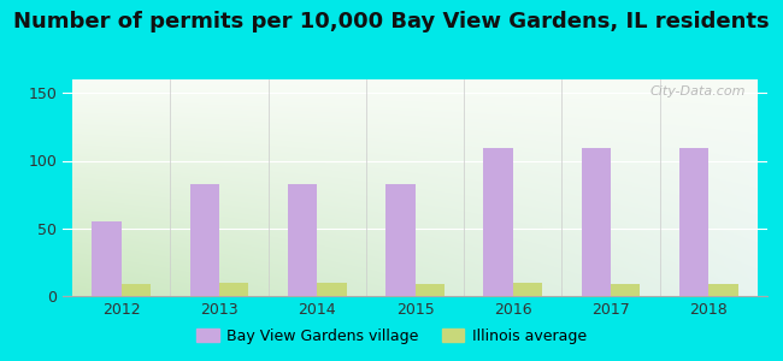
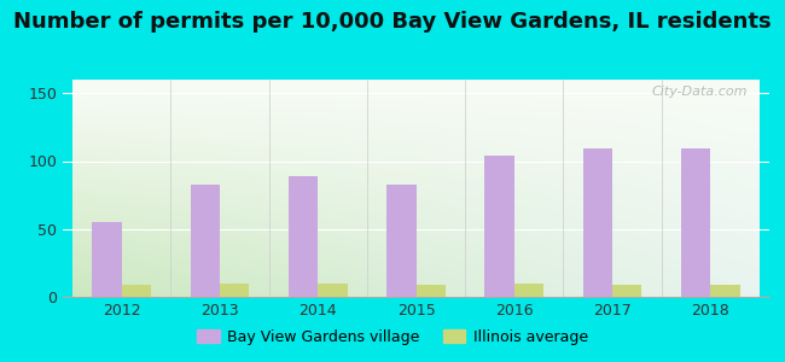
Bay View Gardens village/2014: 83 -> 89
Bay View Gardens village/2016: 109 -> 104
